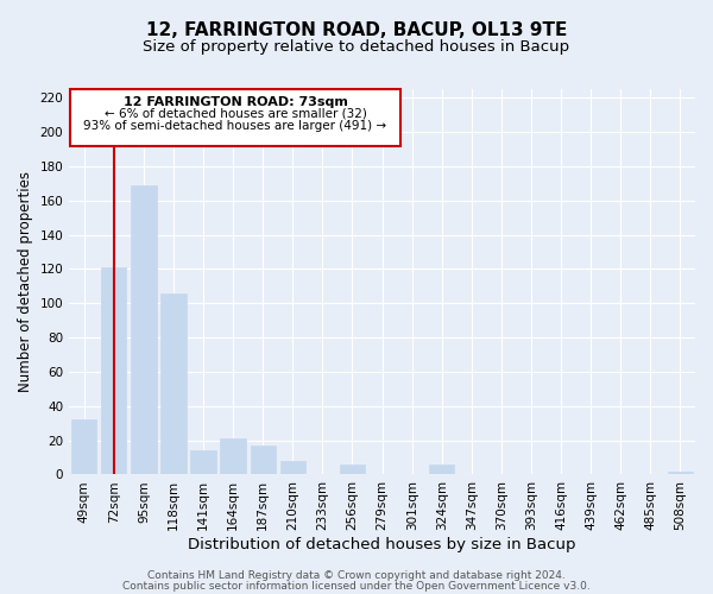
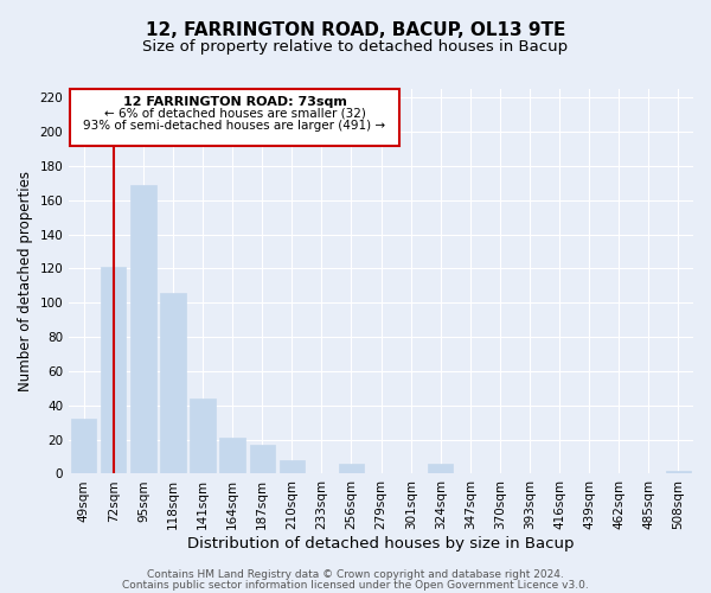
141sqm: 14 -> 44
